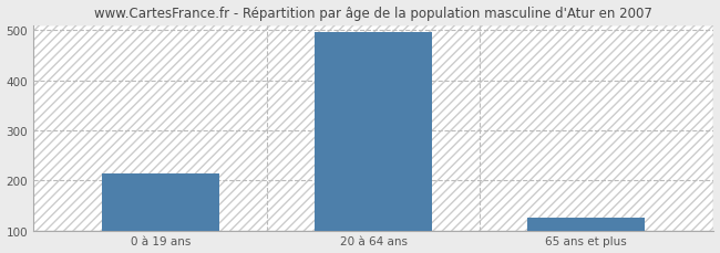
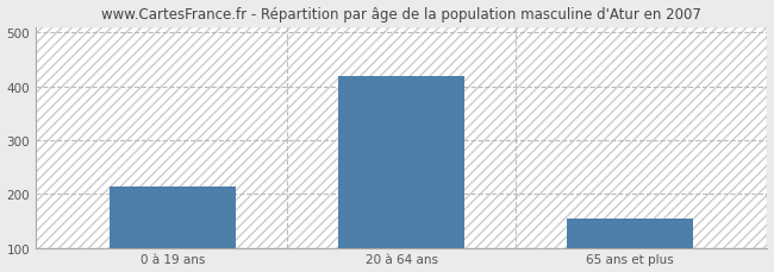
20 à 64 ans: 496 -> 420
65 ans et plus: 125 -> 155
